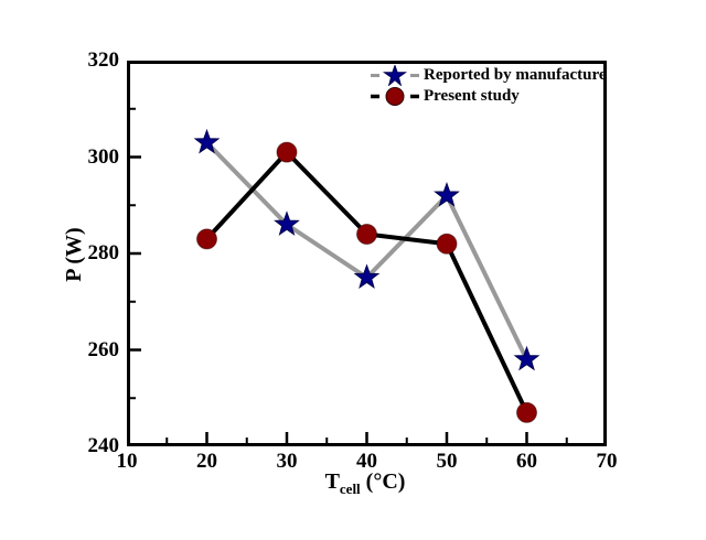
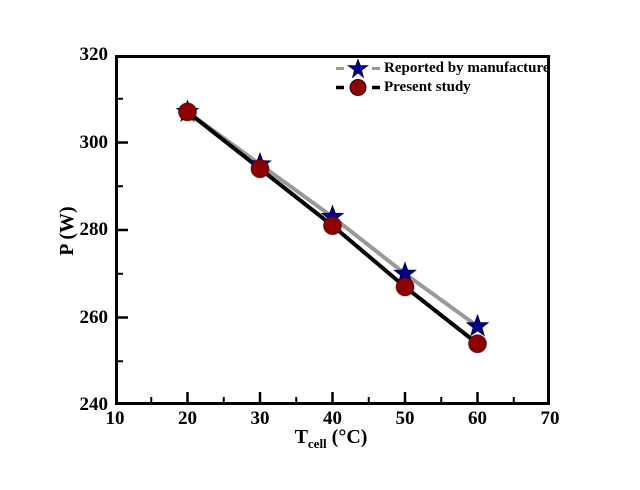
Reported by manufacture/20: 303 -> 307
Present study/20: 283 -> 307
Reported by manufacture/30: 286 -> 295
Present study/30: 301 -> 294
Reported by manufacture/40: 275 -> 283
Present study/40: 284 -> 281
Reported by manufacture/50: 292 -> 270
Present study/50: 282 -> 267
Present study/60: 247 -> 254
